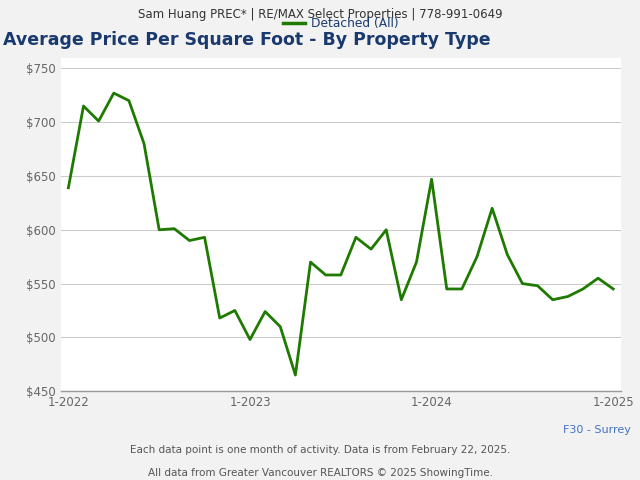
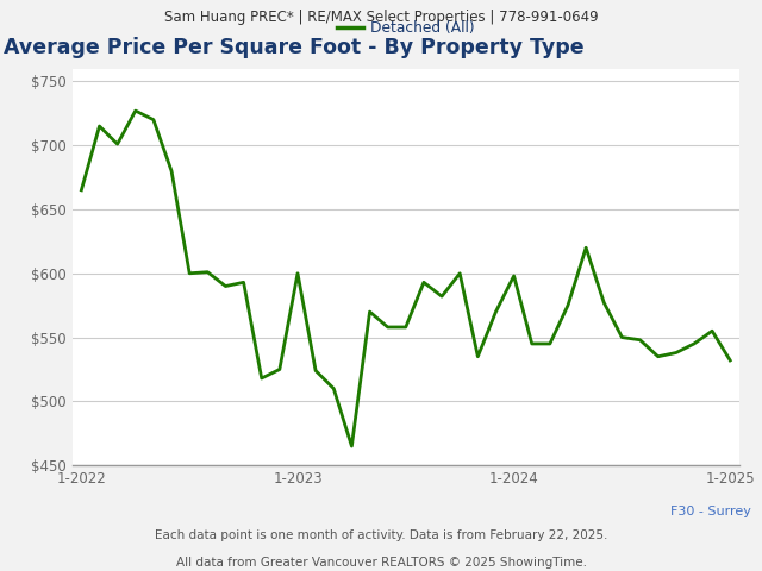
1-2022: $639 -> $665
1-2023: $498 -> $600
1-2024: $647 -> $598
1-2025: $545 -> $532
